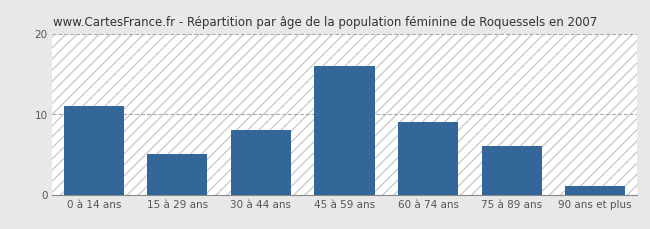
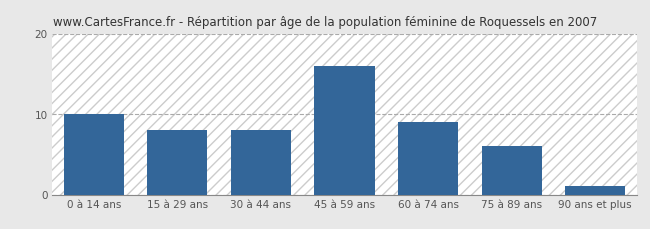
0 à 14 ans: 11 -> 10
15 à 29 ans: 5 -> 8
